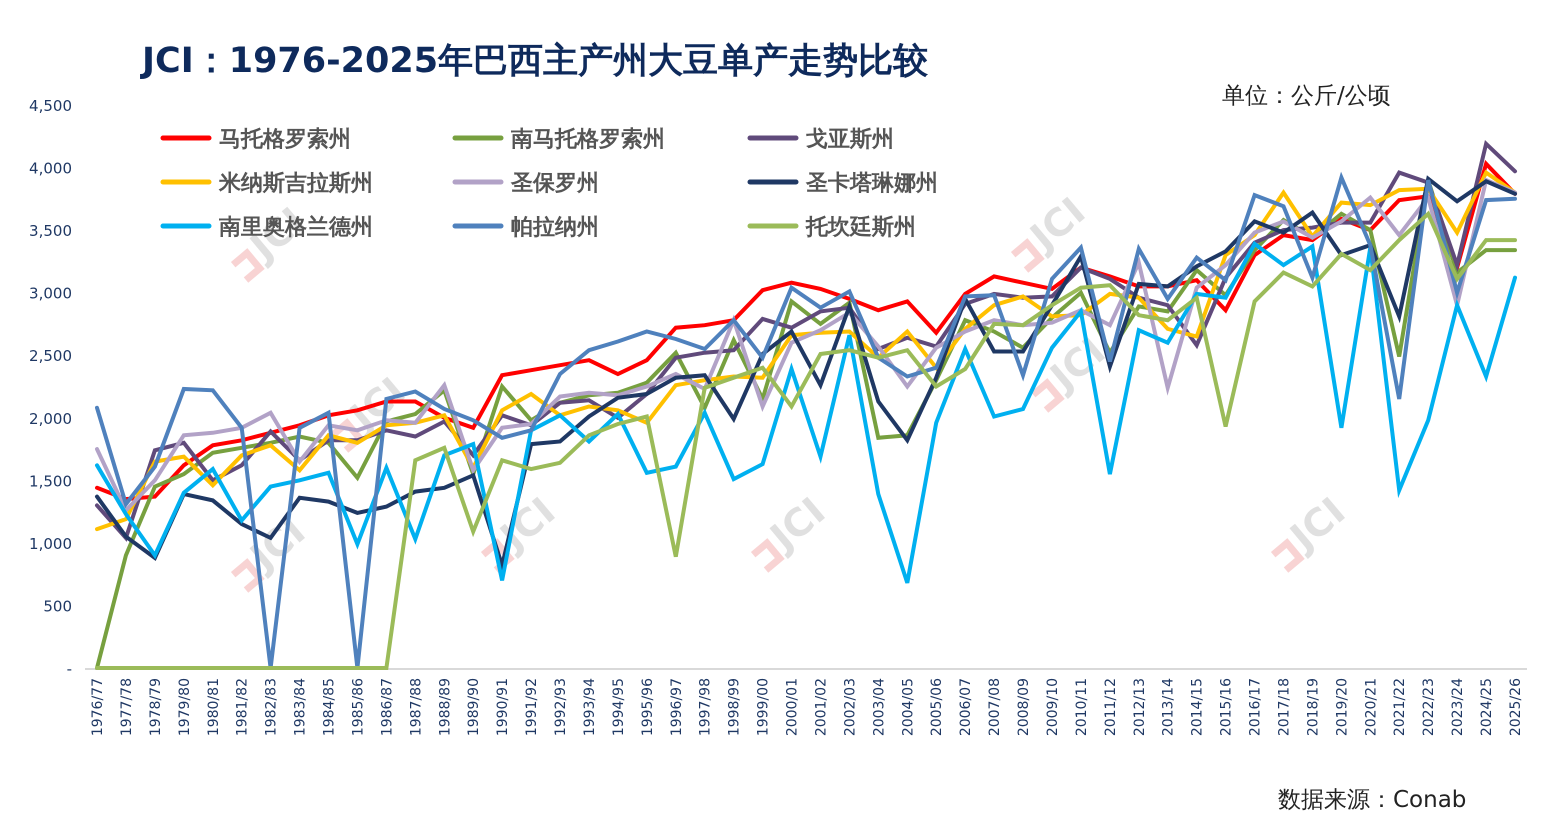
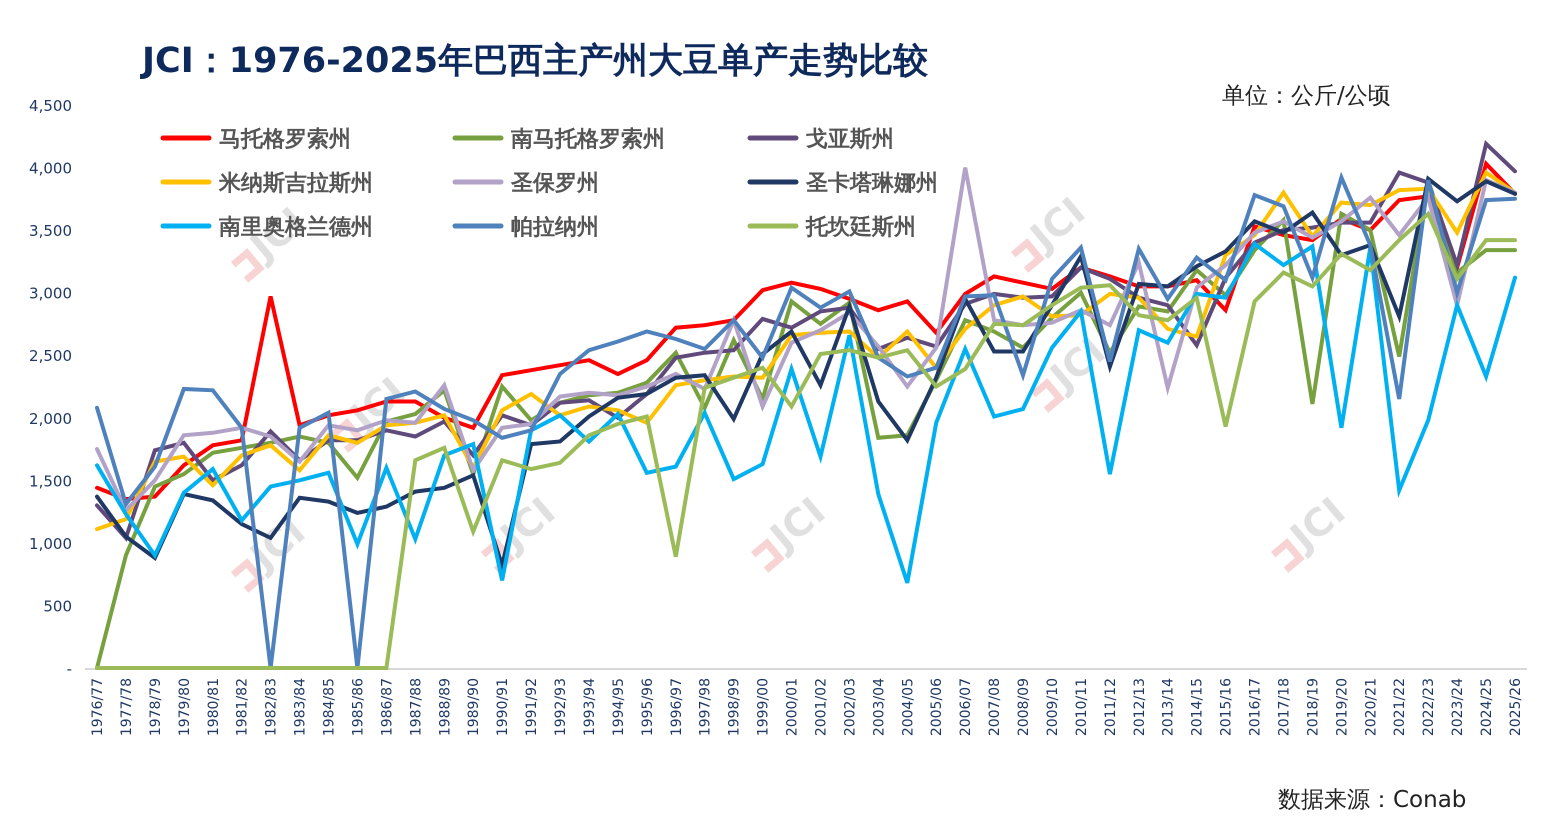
马托格罗索州/1982/83: 1880 -> 2970
圣保罗州/1982/83: 2040 -> 1850
圣保罗州/2006/07: 2690 -> 4000
马托格罗索州/2016/17: 3300 -> 3530
南马托格罗索州/2018/19: 3440 -> 2110
